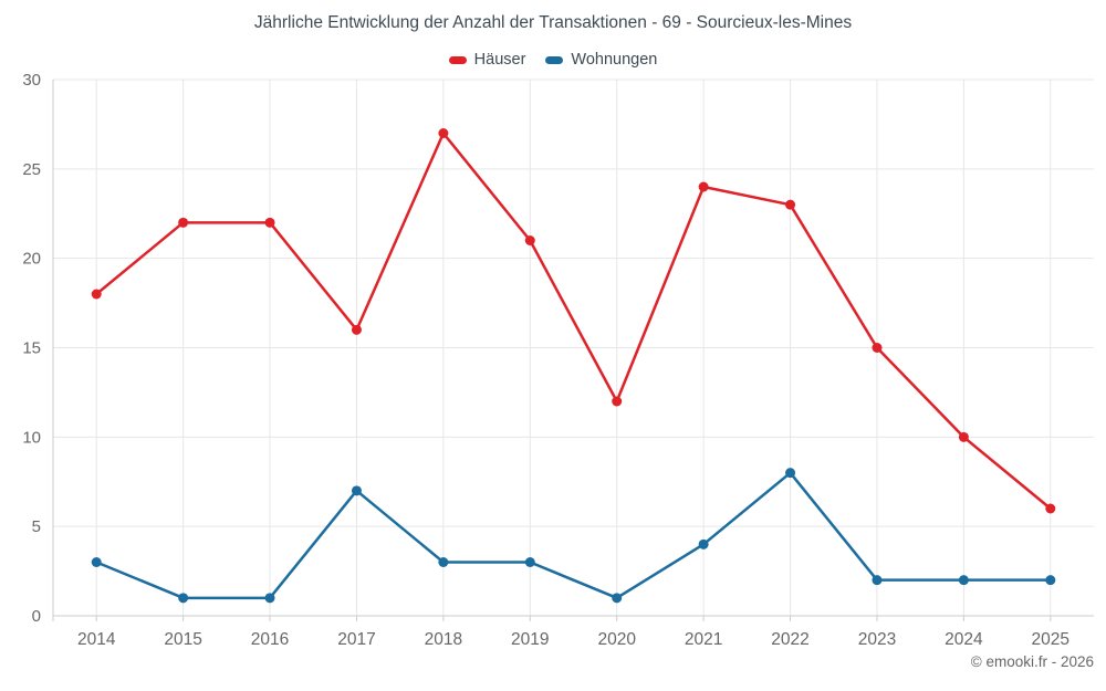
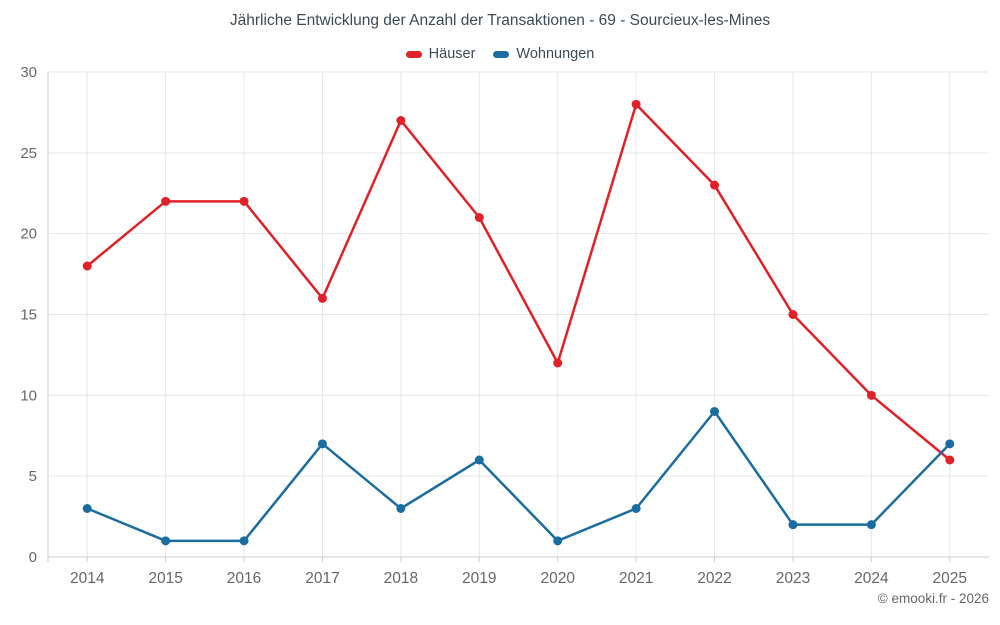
Wohnungen/2019: 3 -> 6
Häuser/2021: 24 -> 28
Wohnungen/2021: 4 -> 3
Wohnungen/2022: 8 -> 9
Wohnungen/2025: 2 -> 7
